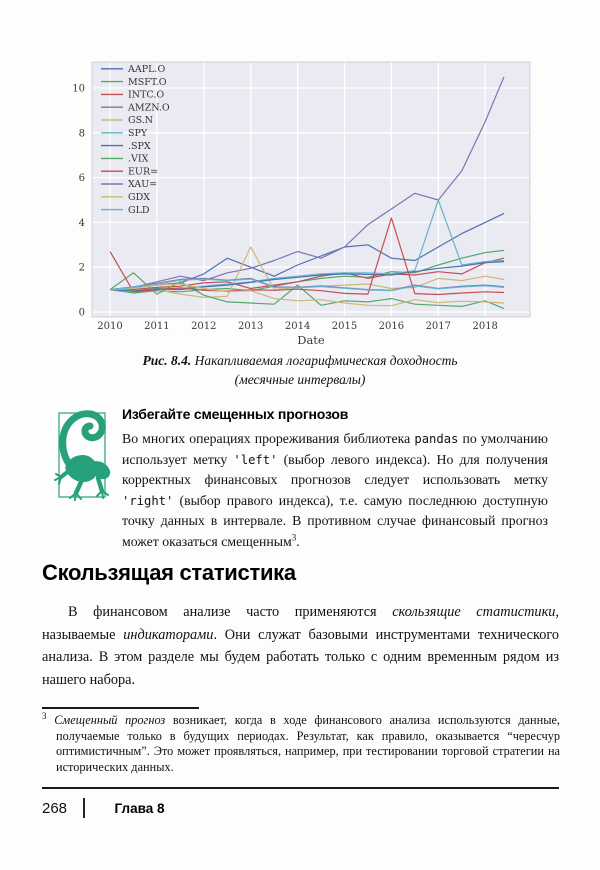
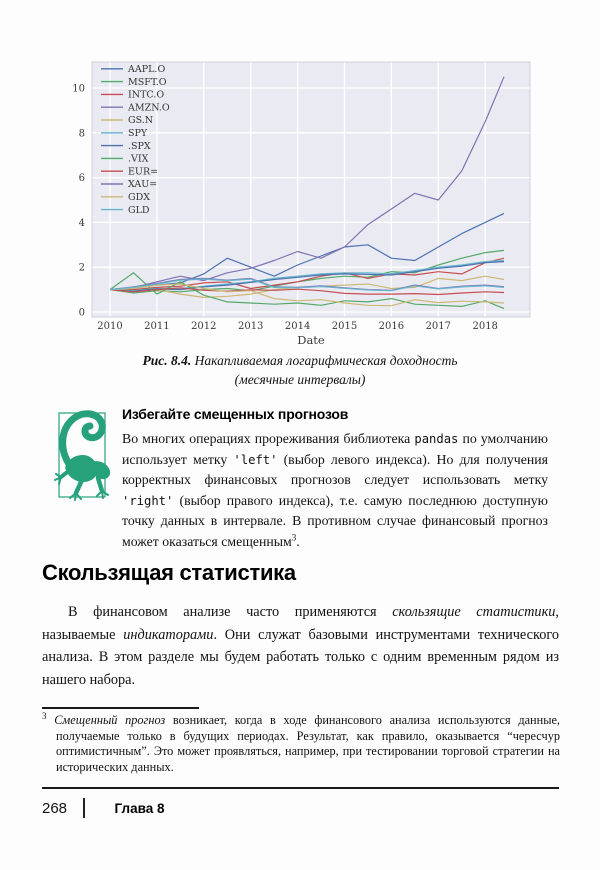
EUR=/2010: 2.7 -> 1.0
GS.N/2013: 2.9 -> 0.8
.VIX/2014: 1.2 -> 0.4
EUR=/2016: 4.2 -> 0.8
SPY/2017: 5.0 -> 2.0
